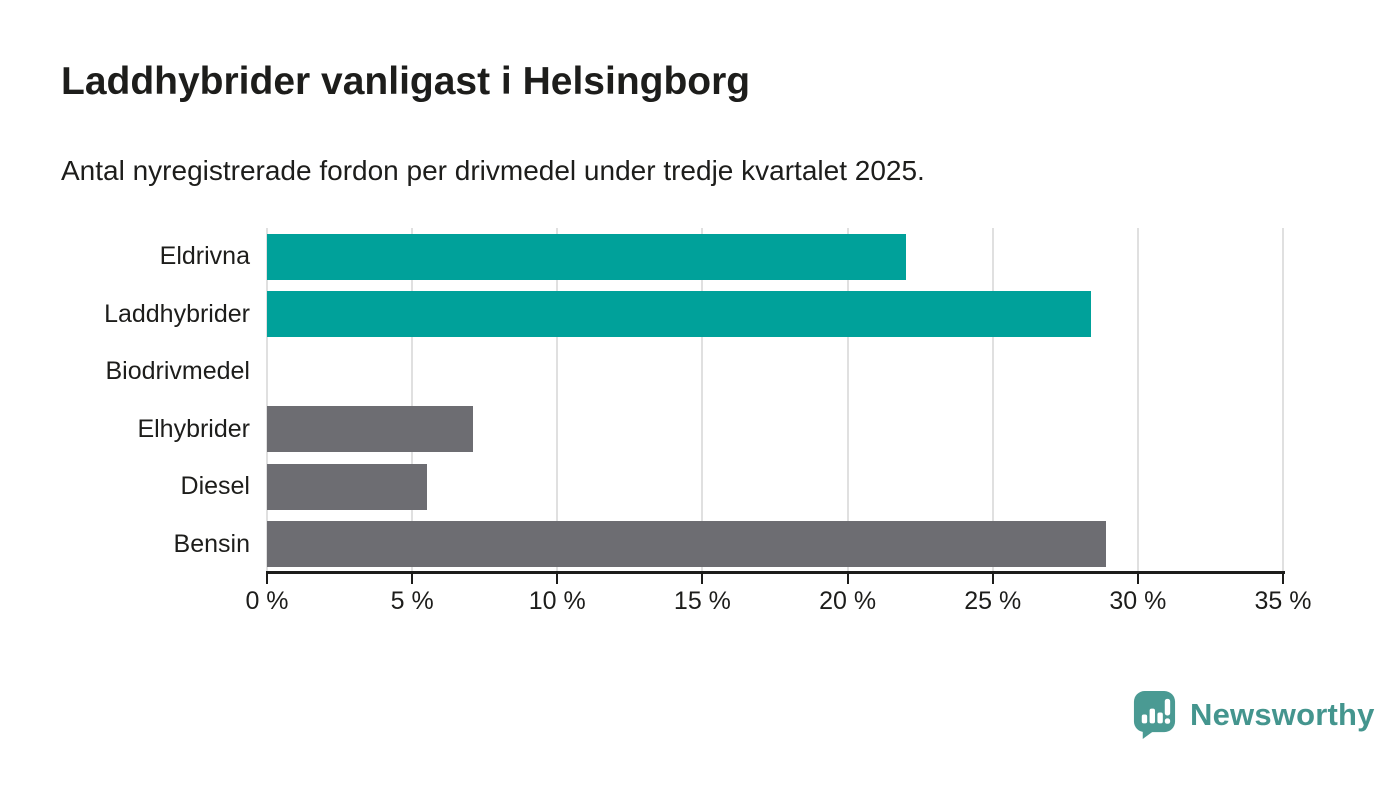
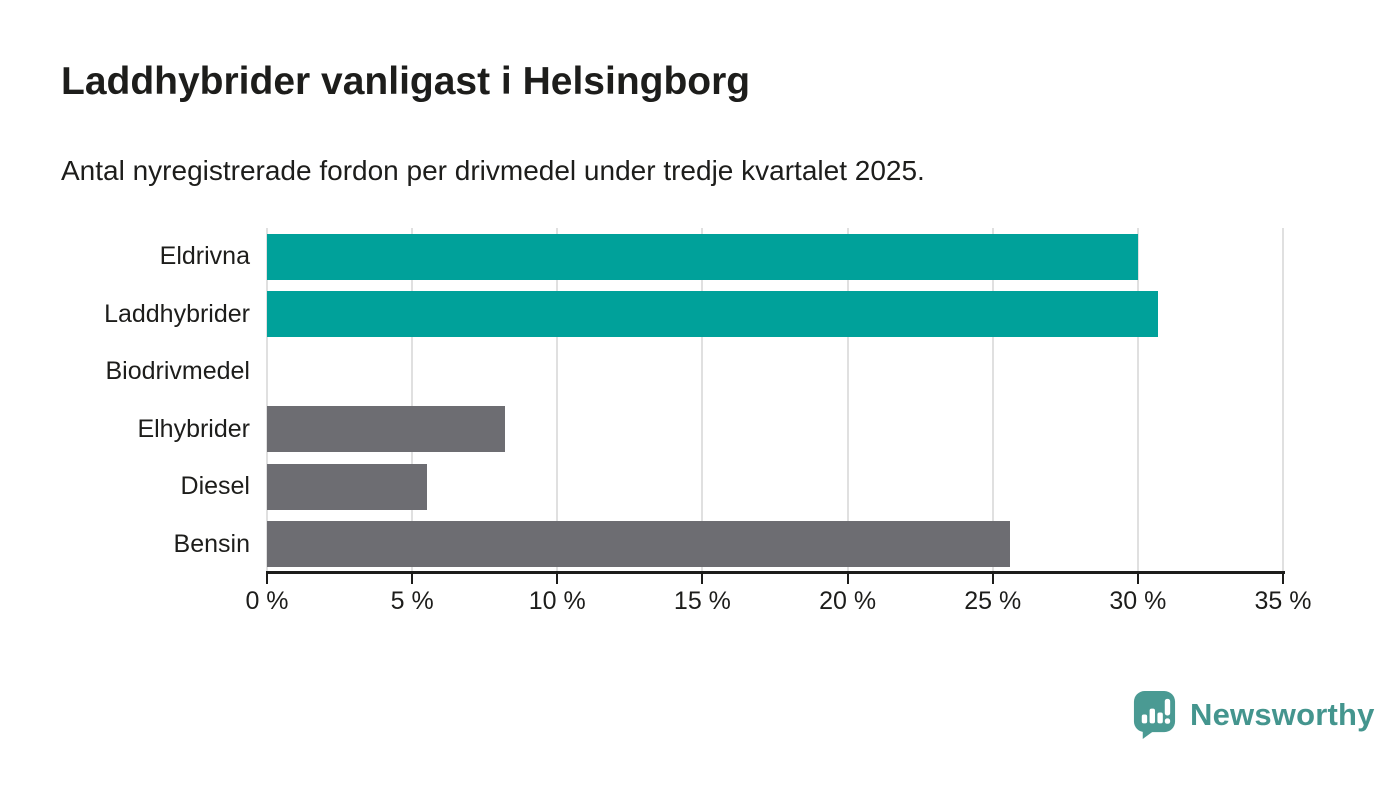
Eldrivna: 22.0% -> 30.0%
Laddhybrider: 28.4% -> 30.7%
Elhybrider: 7.1% -> 8.2%
Bensin: 28.9% -> 25.6%
